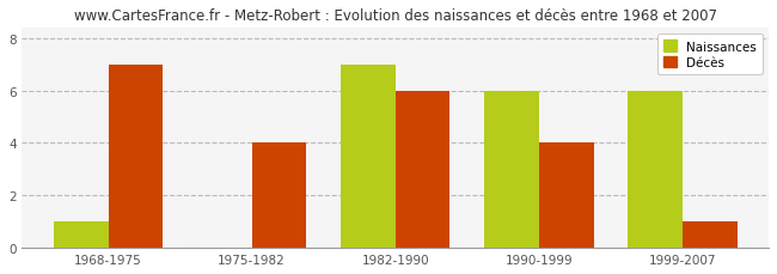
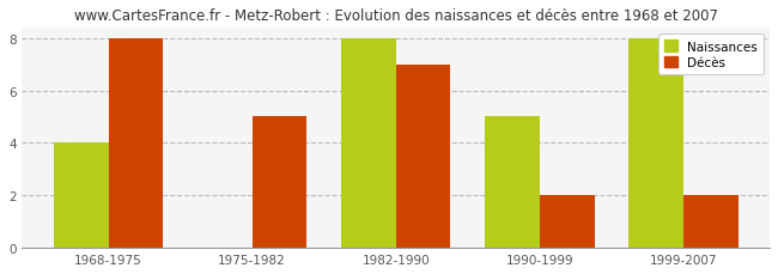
Naissances/1968-1975: 1 -> 4
Décès/1968-1975: 7 -> 8
Décès/1975-1982: 4 -> 5
Naissances/1982-1990: 7 -> 8
Décès/1982-1990: 6 -> 7
Naissances/1990-1999: 6 -> 5
Décès/1990-1999: 4 -> 2
Naissances/1999-2007: 6 -> 8
Décès/1999-2007: 1 -> 2
